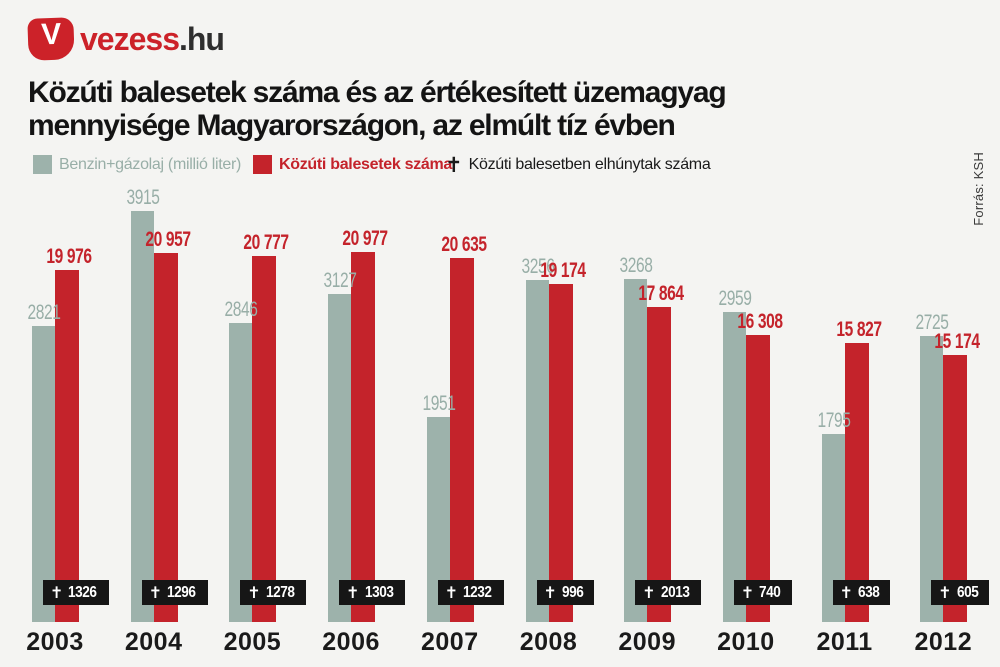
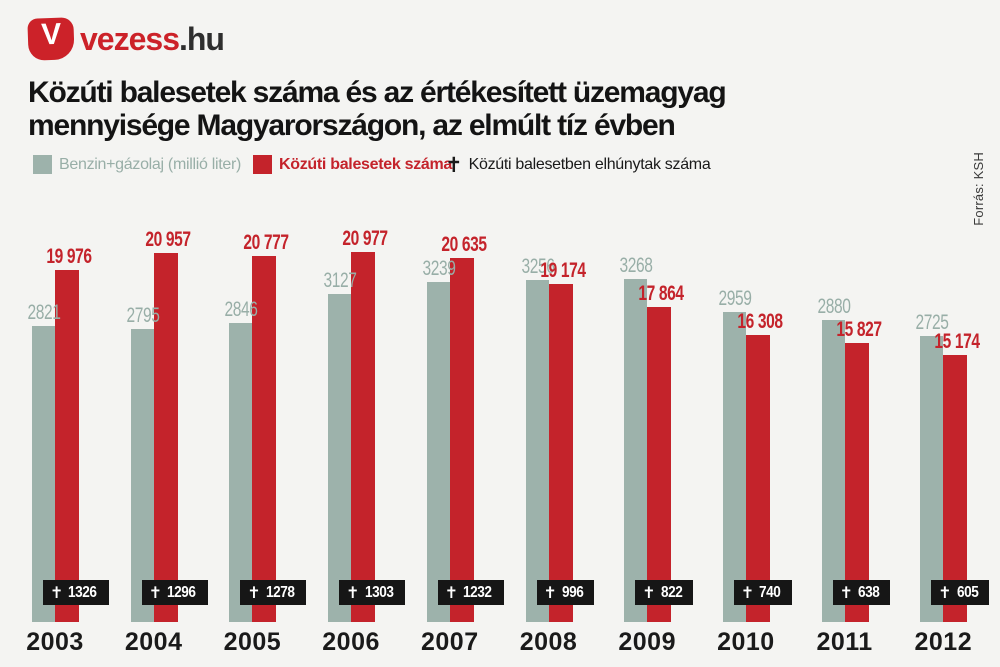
Benzin+gázolaj (millió liter)/2004: 3915 -> 2795
Benzin+gázolaj (millió liter)/2007: 1951 -> 3239
Közúti balesetben elhúnytak száma/2009: 2013 -> 822
Benzin+gázolaj (millió liter)/2011: 1795 -> 2880
